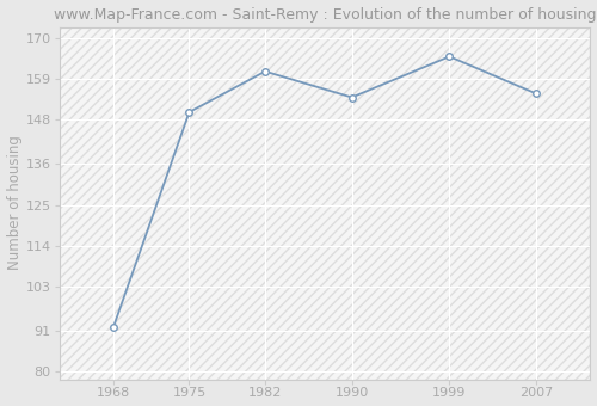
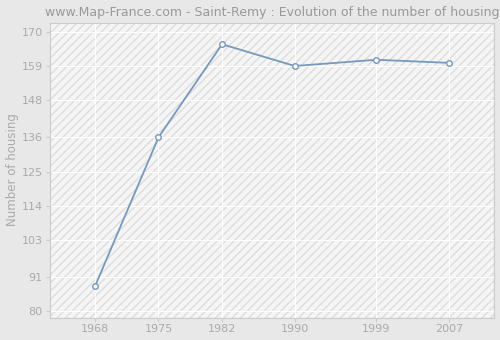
1968: 92 -> 88
1975: 150 -> 136
1982: 161 -> 166
1990: 154 -> 159
1999: 165 -> 161
2007: 155 -> 160
